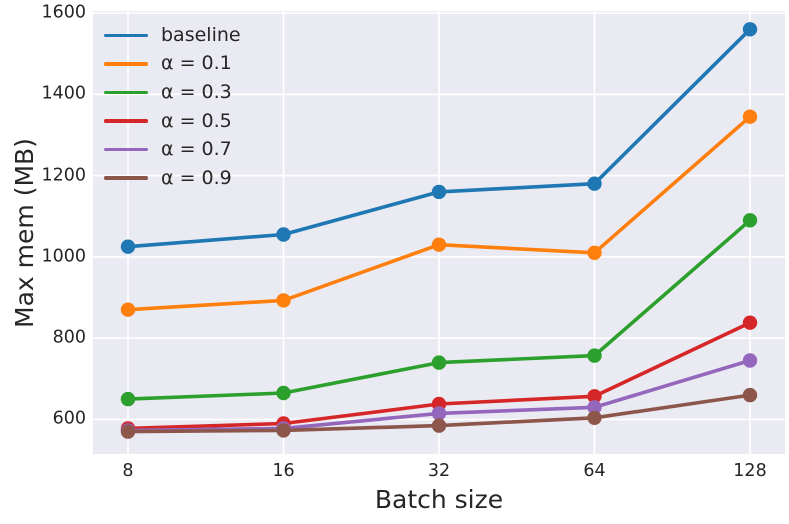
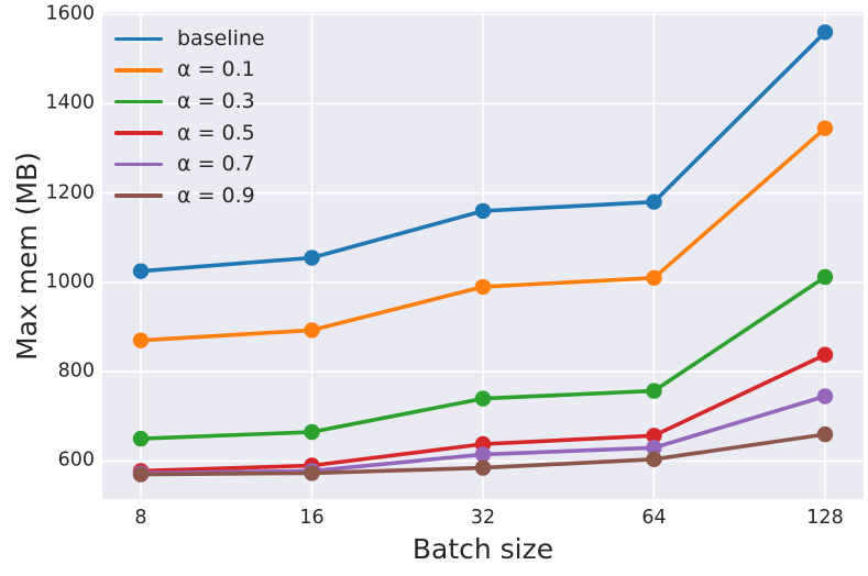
α = 0.1/32: 1030 -> 990
α = 0.3/128: 1090 -> 1010
